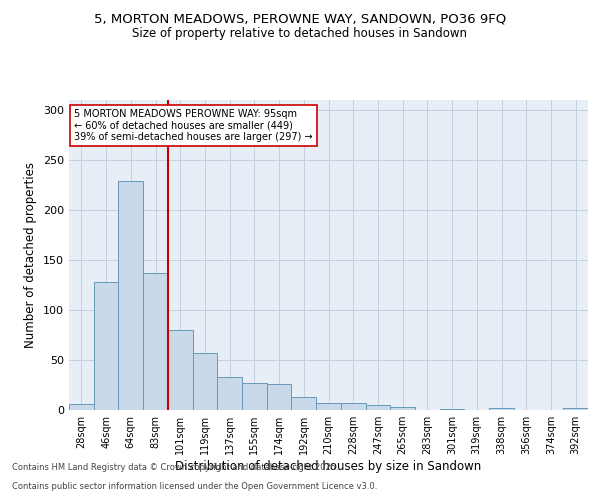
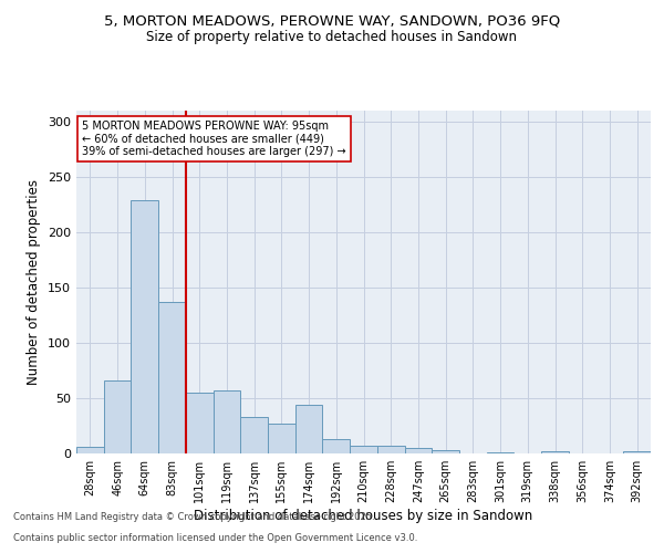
46sqm: 128 -> 66
101sqm: 80 -> 55
174sqm: 26 -> 44
